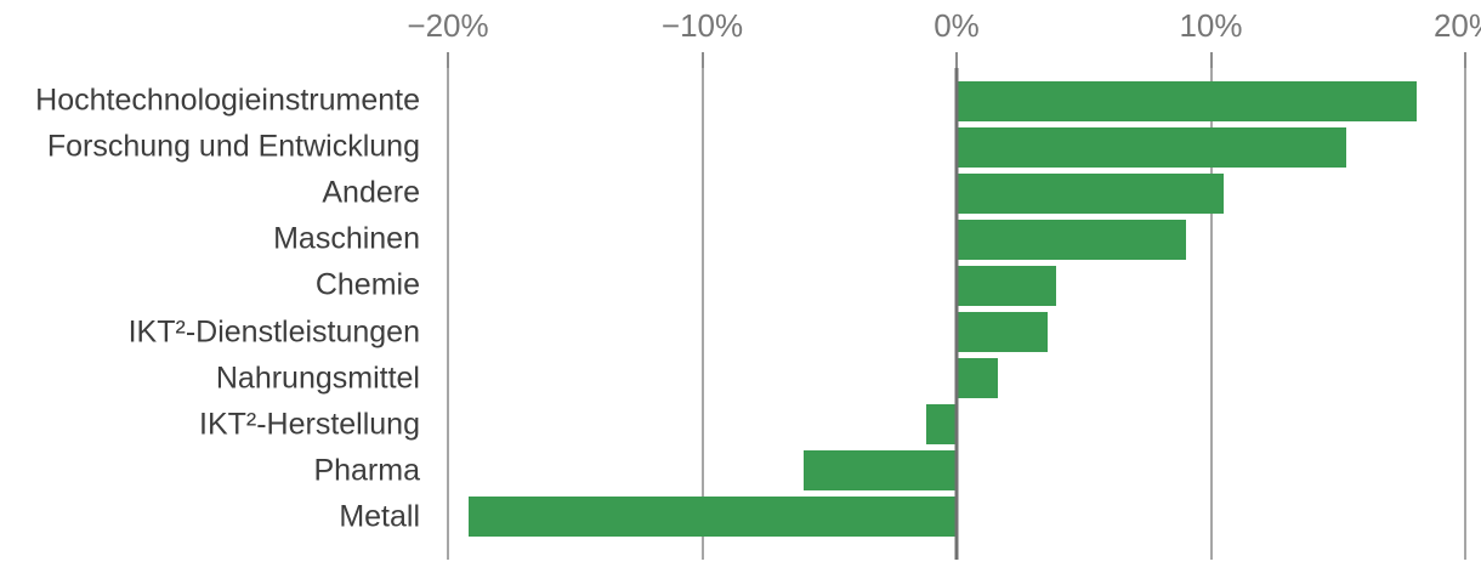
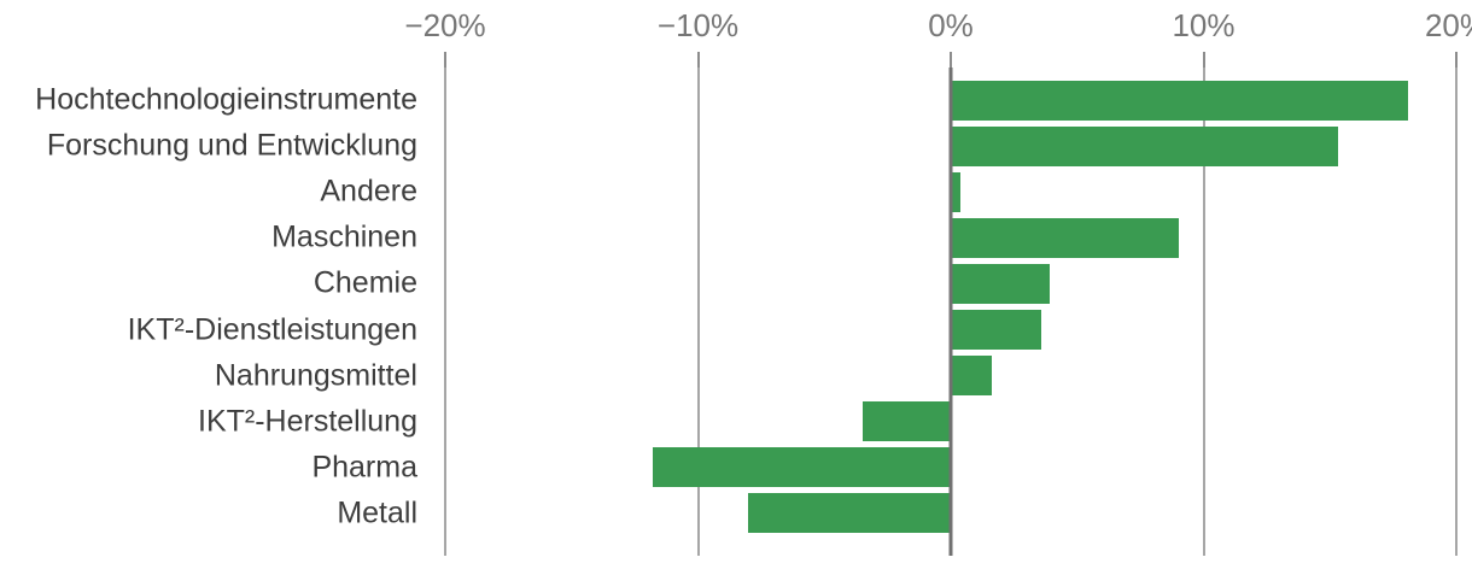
Andere: 10.5% -> 0.4%
IKT²-Herstellung: -1.2% -> -3.5%
Pharma: -6.0% -> -11.8%
Metall: -19.2% -> -8.0%
